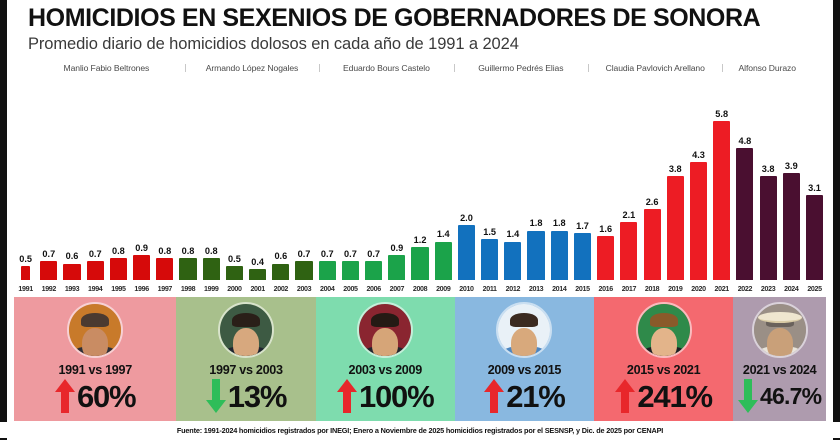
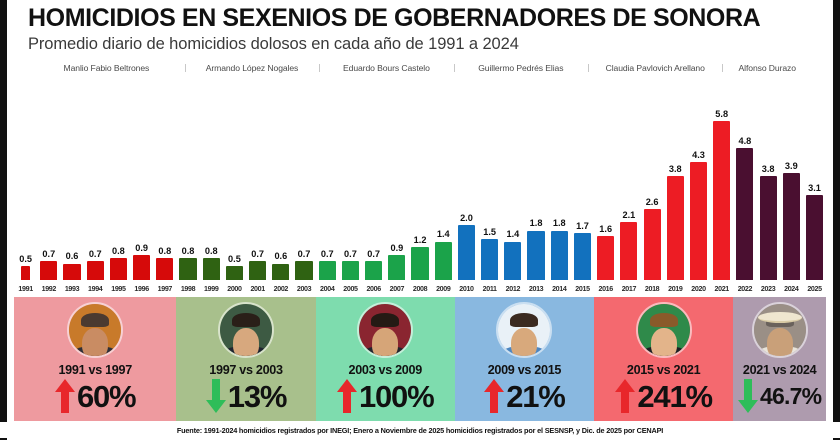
2001: 0.4 -> 0.7
